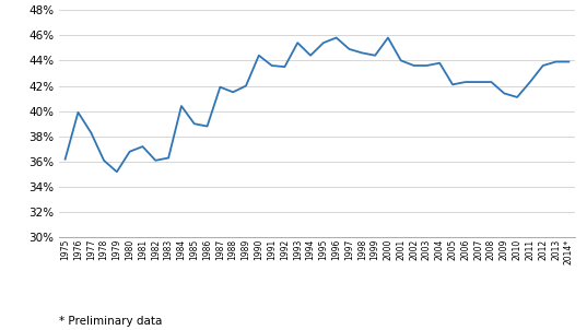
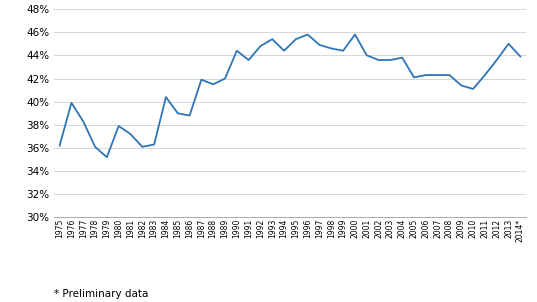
1980: 36.8% -> 37.9%
1992: 43.5% -> 44.8%
2013: 43.9% -> 45.0%
